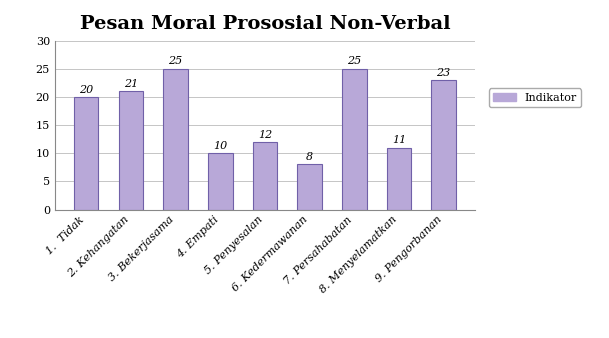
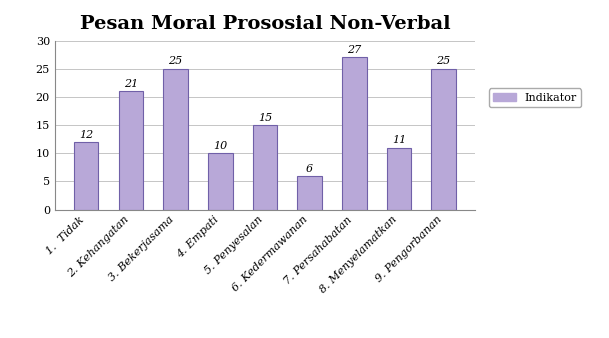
1. Tidak: 20 -> 12
5. Penyesalan: 12 -> 15
6. Kedermawanan: 8 -> 6
7. Persahabatan: 25 -> 27
9. Pengorbanan: 23 -> 25
